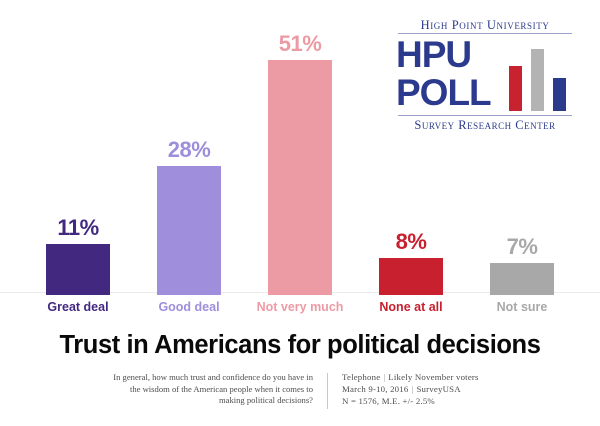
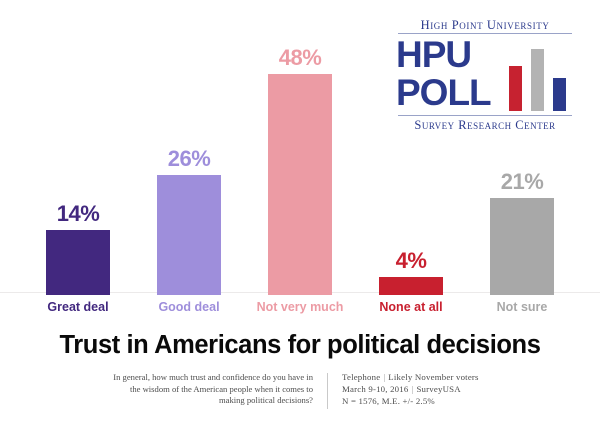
Great deal: 11% -> 14%
Good deal: 28% -> 26%
Not very much: 51% -> 48%
None at all: 8% -> 4%
Not sure: 7% -> 21%
